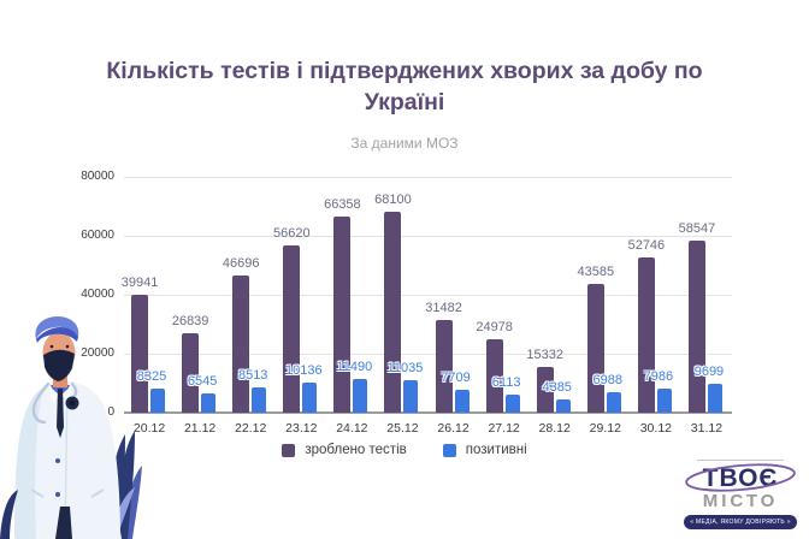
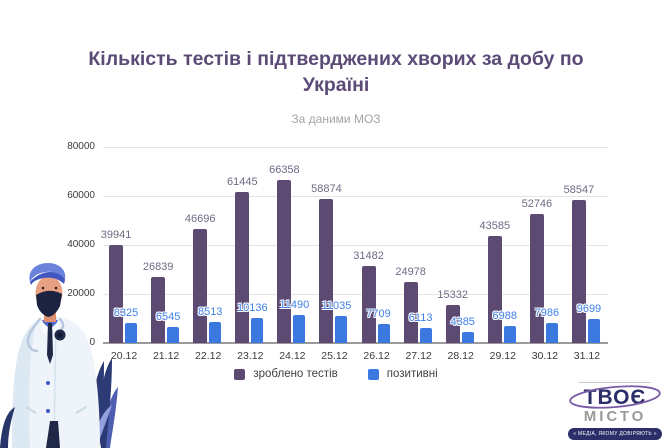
зроблено тестів/23.12: 56620 -> 61445
зроблено тестів/25.12: 68100 -> 58874
